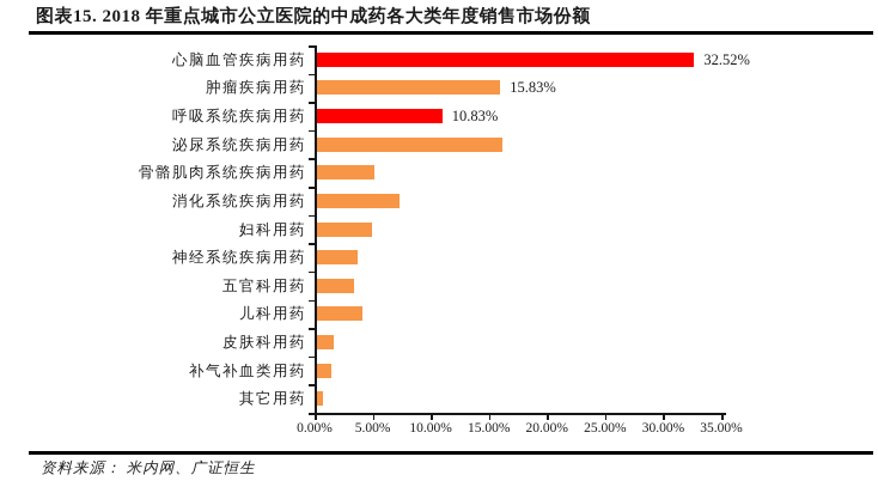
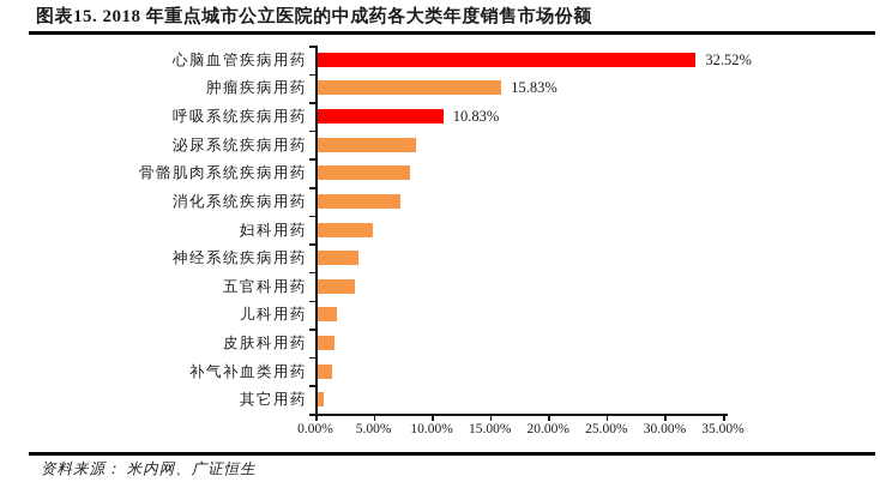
泌尿系统疾病用药: 16% -> 8%
骨骼肌肉系统疾病用药: 5% -> 8%
儿科用药: 4% -> 2%
